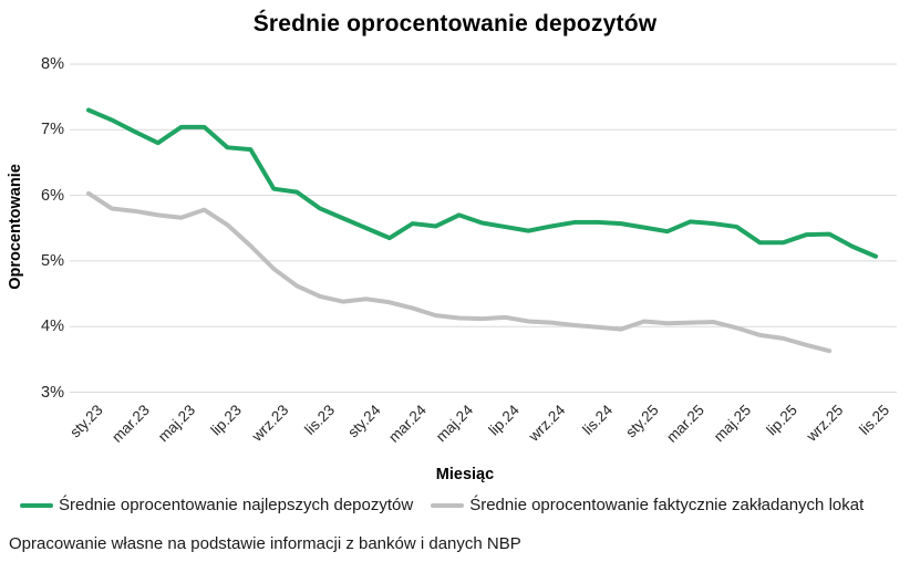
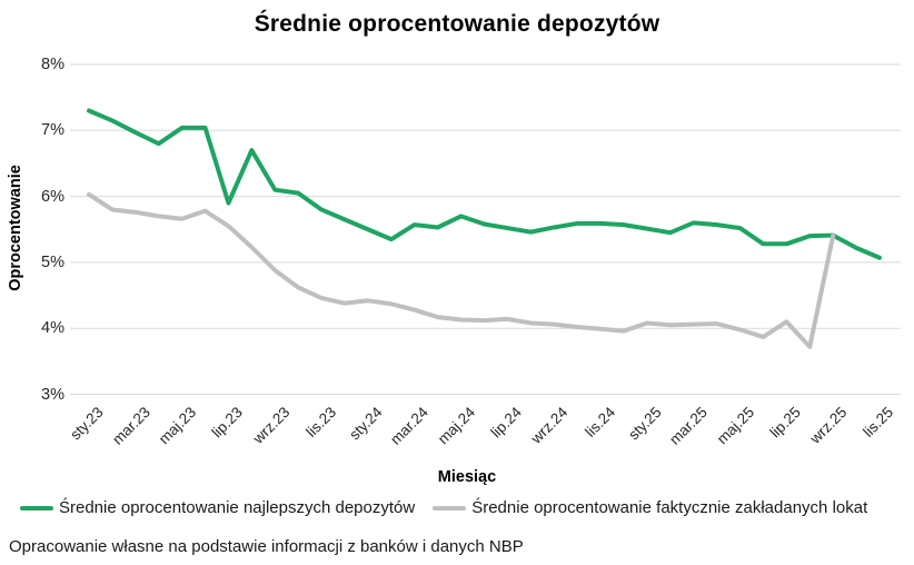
Średnie oprocentowanie najlepszych depozytów/lip.23: 6.7% -> 5.9%
Średnie oprocentowanie faktycznie zakładanych lokat/lip.25: 3.8% -> 4.1%
Średnie oprocentowanie faktycznie zakładanych lokat/wrz.25: 3.6% -> 5.4%
